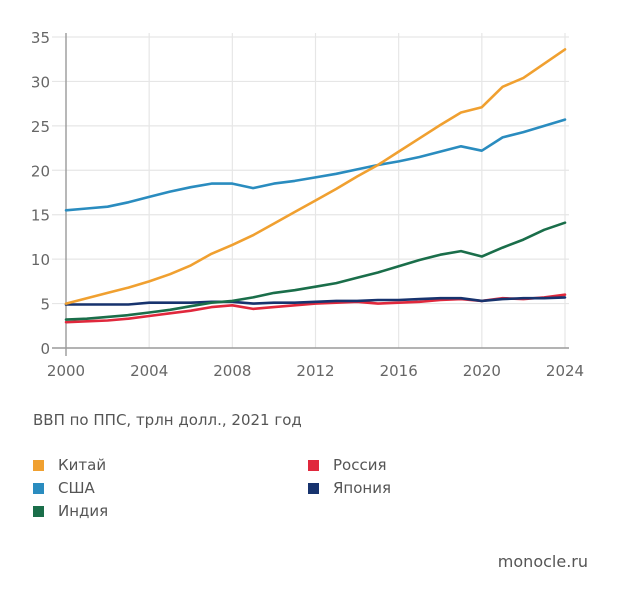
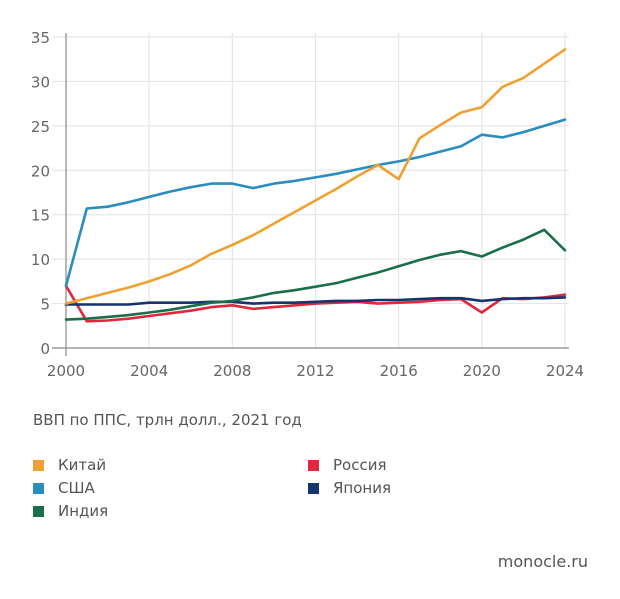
США/2000: 16 -> 7
Россия/2000: 3 -> 7
Китай/2016: 22 -> 19
США/2020: 22 -> 24
Россия/2020: 5 -> 4
Индия/2024: 14 -> 11
